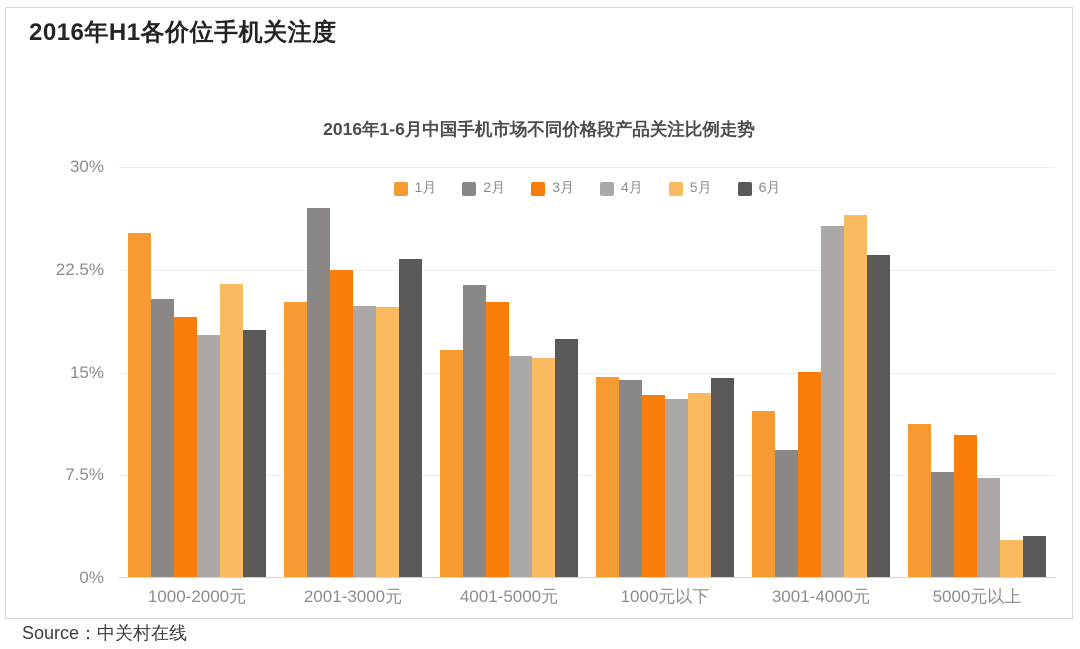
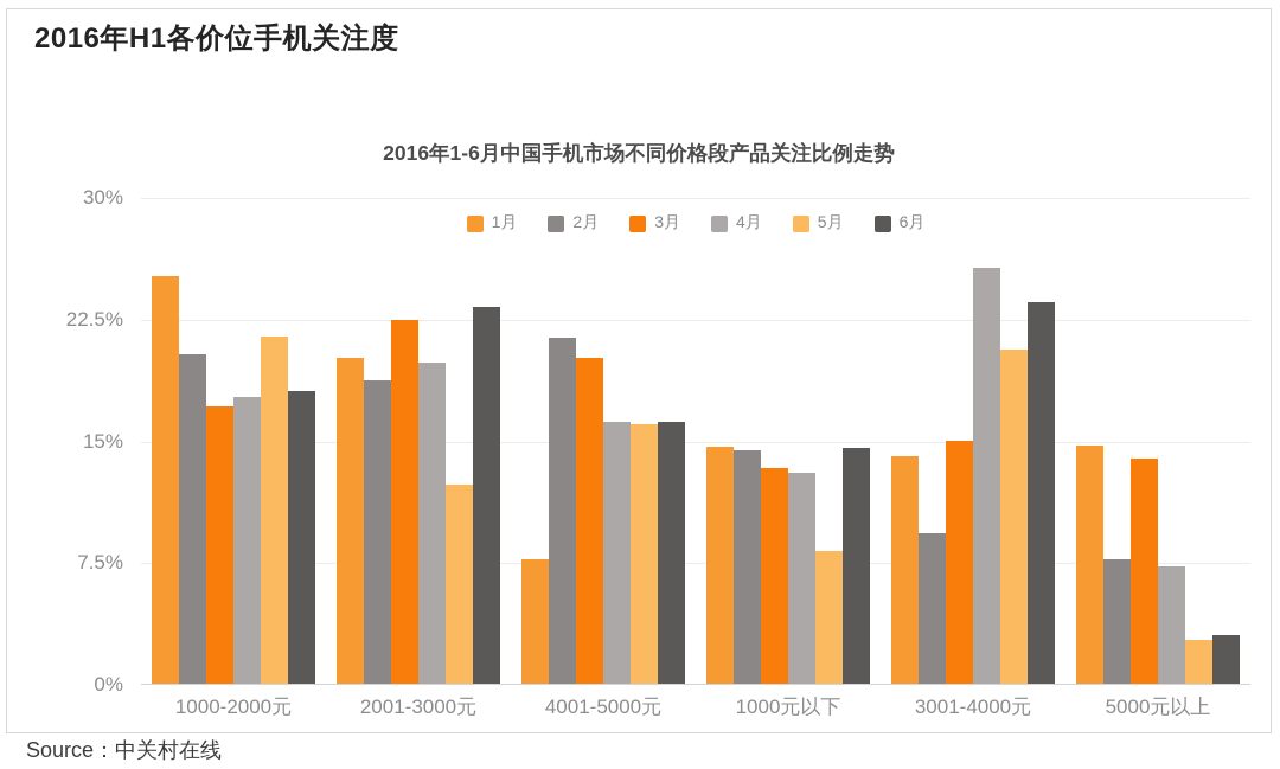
3月/1000-2000元: 19.0% -> 17.1%
2月/2001-3000元: 26.9% -> 18.7%
5月/2001-3000元: 19.7% -> 12.3%
1月/4001-5000元: 16.6% -> 7.7%
6月/4001-5000元: 17.4% -> 16.1%
5月/1000元以下: 13.4% -> 8.2%
1月/3001-4000元: 12.1% -> 14.0%
5月/3001-4000元: 26.4% -> 20.6%
1月/5000元以上: 11.2% -> 14.7%
3月/5000元以上: 10.4% -> 13.9%
